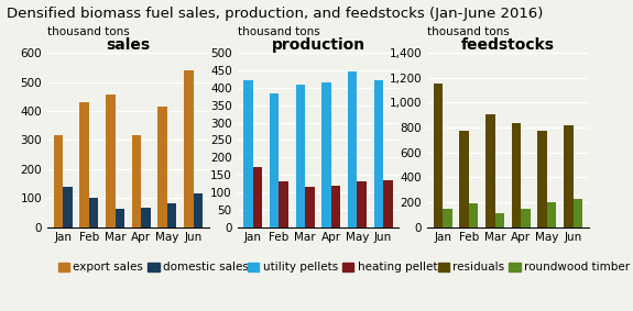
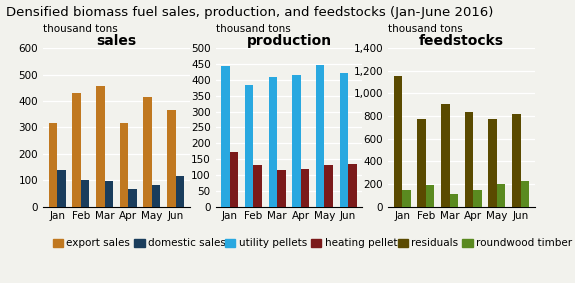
sales/domestic sales/Mar: 62 -> 95
sales/export sales/Jun: 540 -> 365
production/utility pellets/Jan: 420 -> 445
